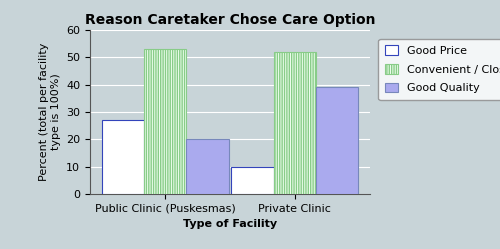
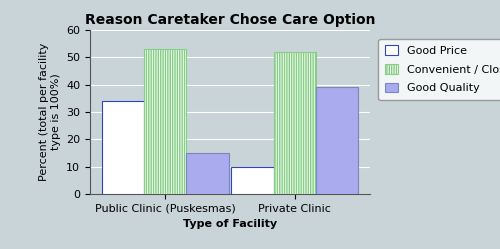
Good Price/Public Clinic (Puskesmas): 27 -> 34
Good Quality/Public Clinic (Puskesmas): 20 -> 15
